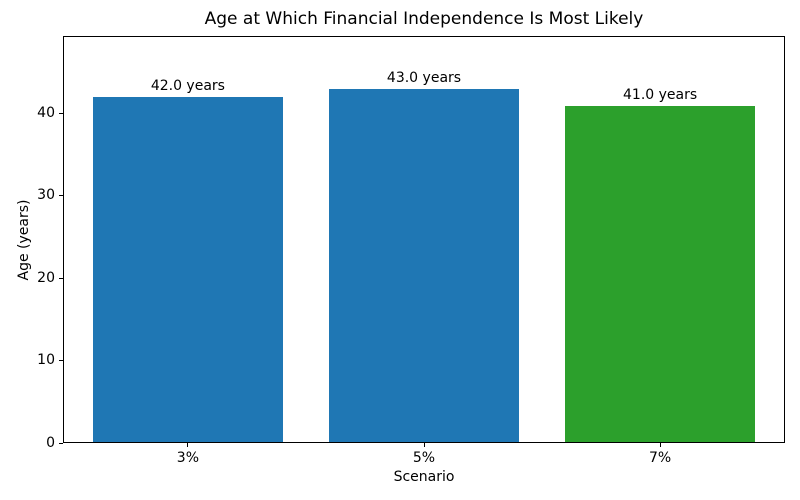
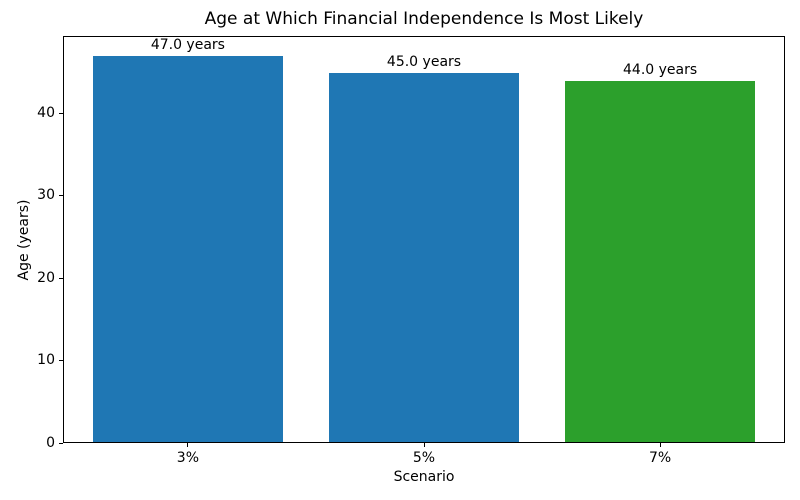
3%: 42.0 -> 47.0
5%: 43.0 -> 45.0
7%: 41.0 -> 44.0
